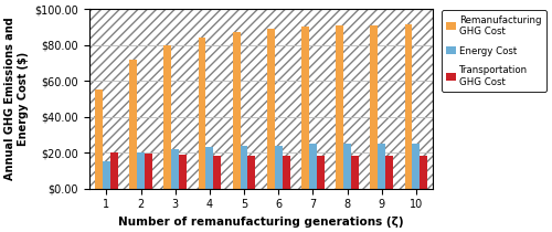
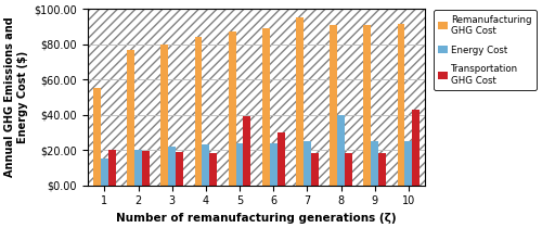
Remanufacturing GHG Cost/2: $72 -> $77
Transportation GHG Cost/5: $18 -> $39
Transportation GHG Cost/6: $18 -> $30
Remanufacturing GHG Cost/7: $90 -> $95
Energy Cost/8: $25 -> $40
Transportation GHG Cost/10: $18 -> $43
